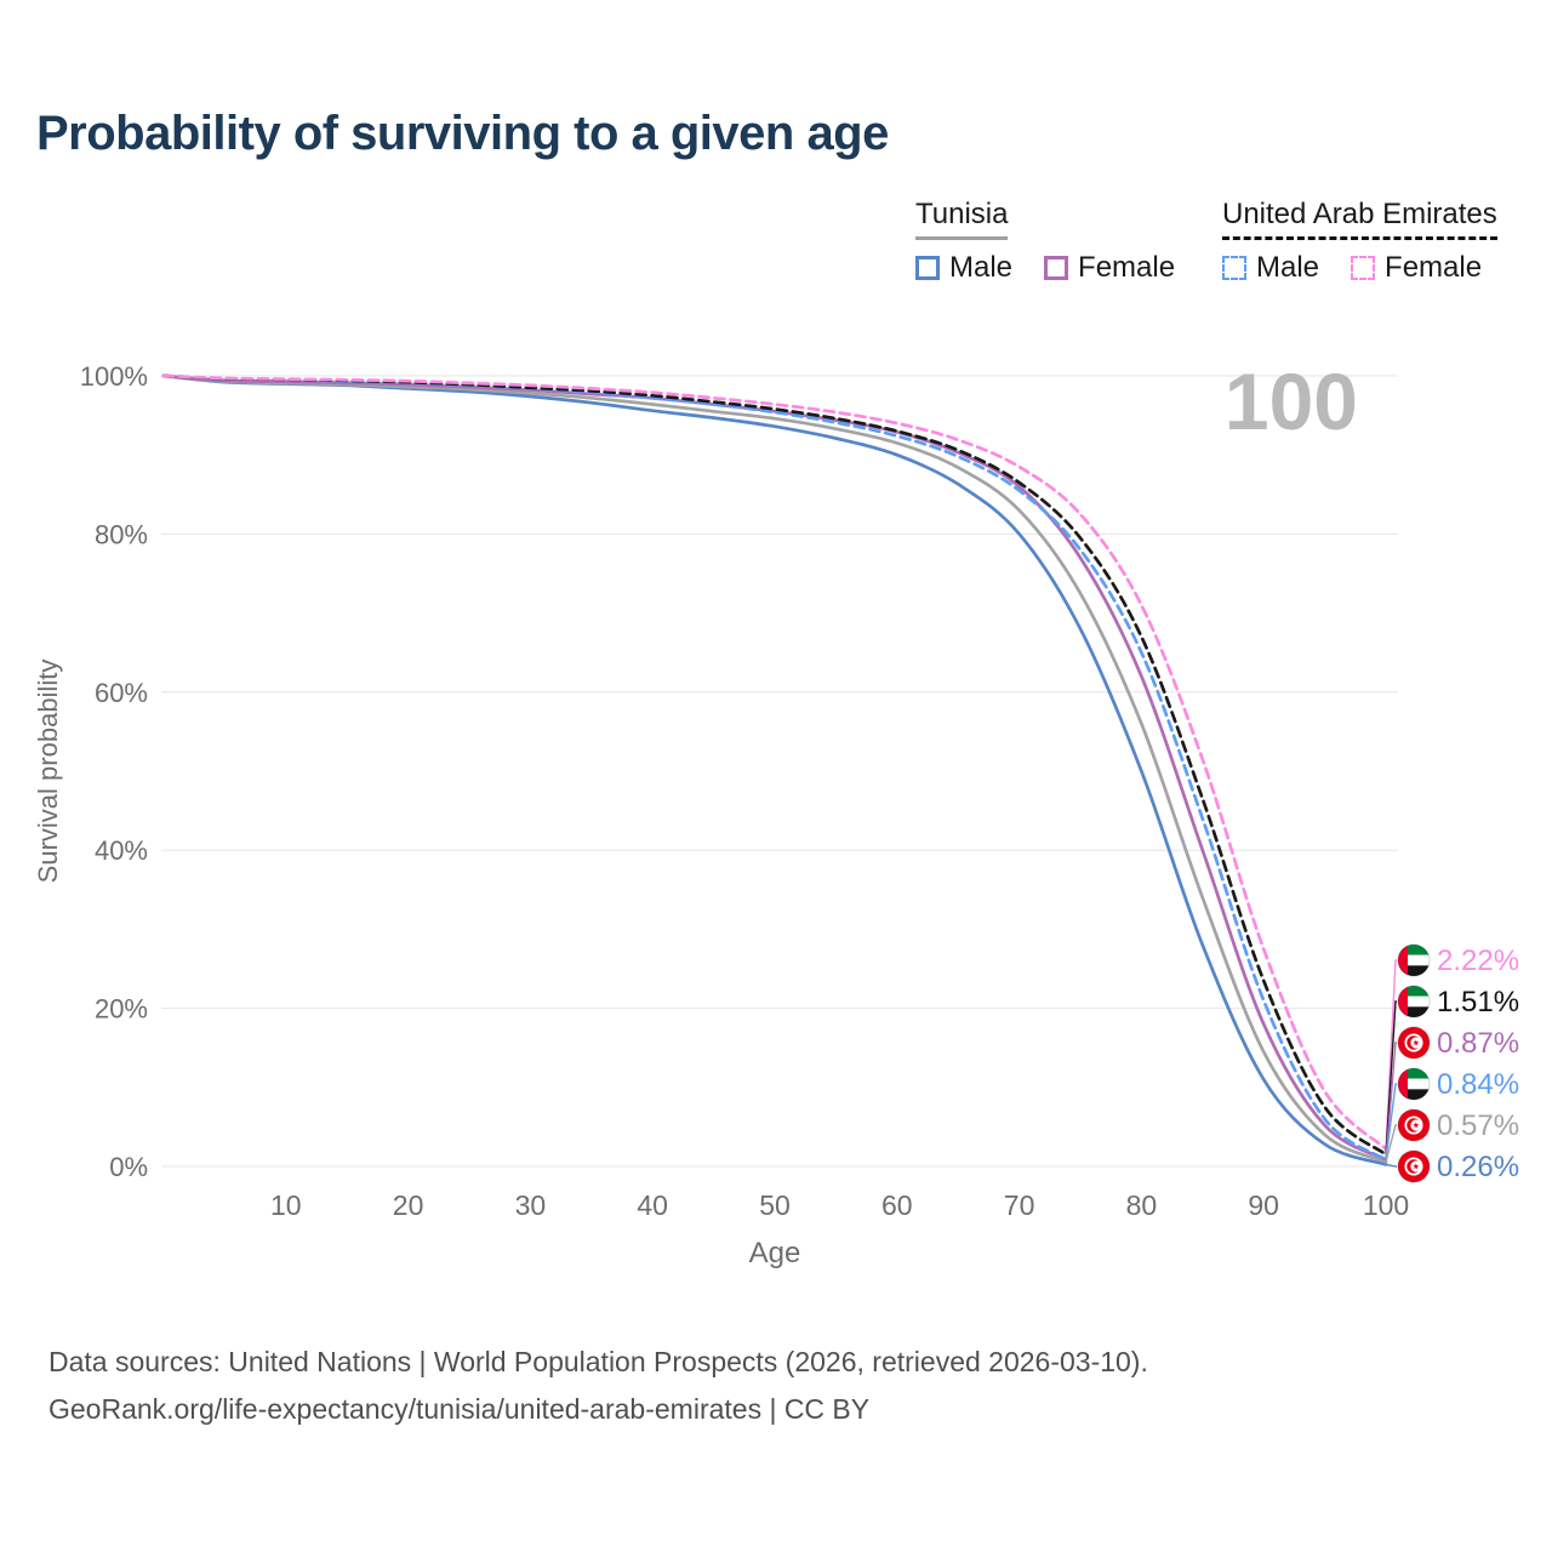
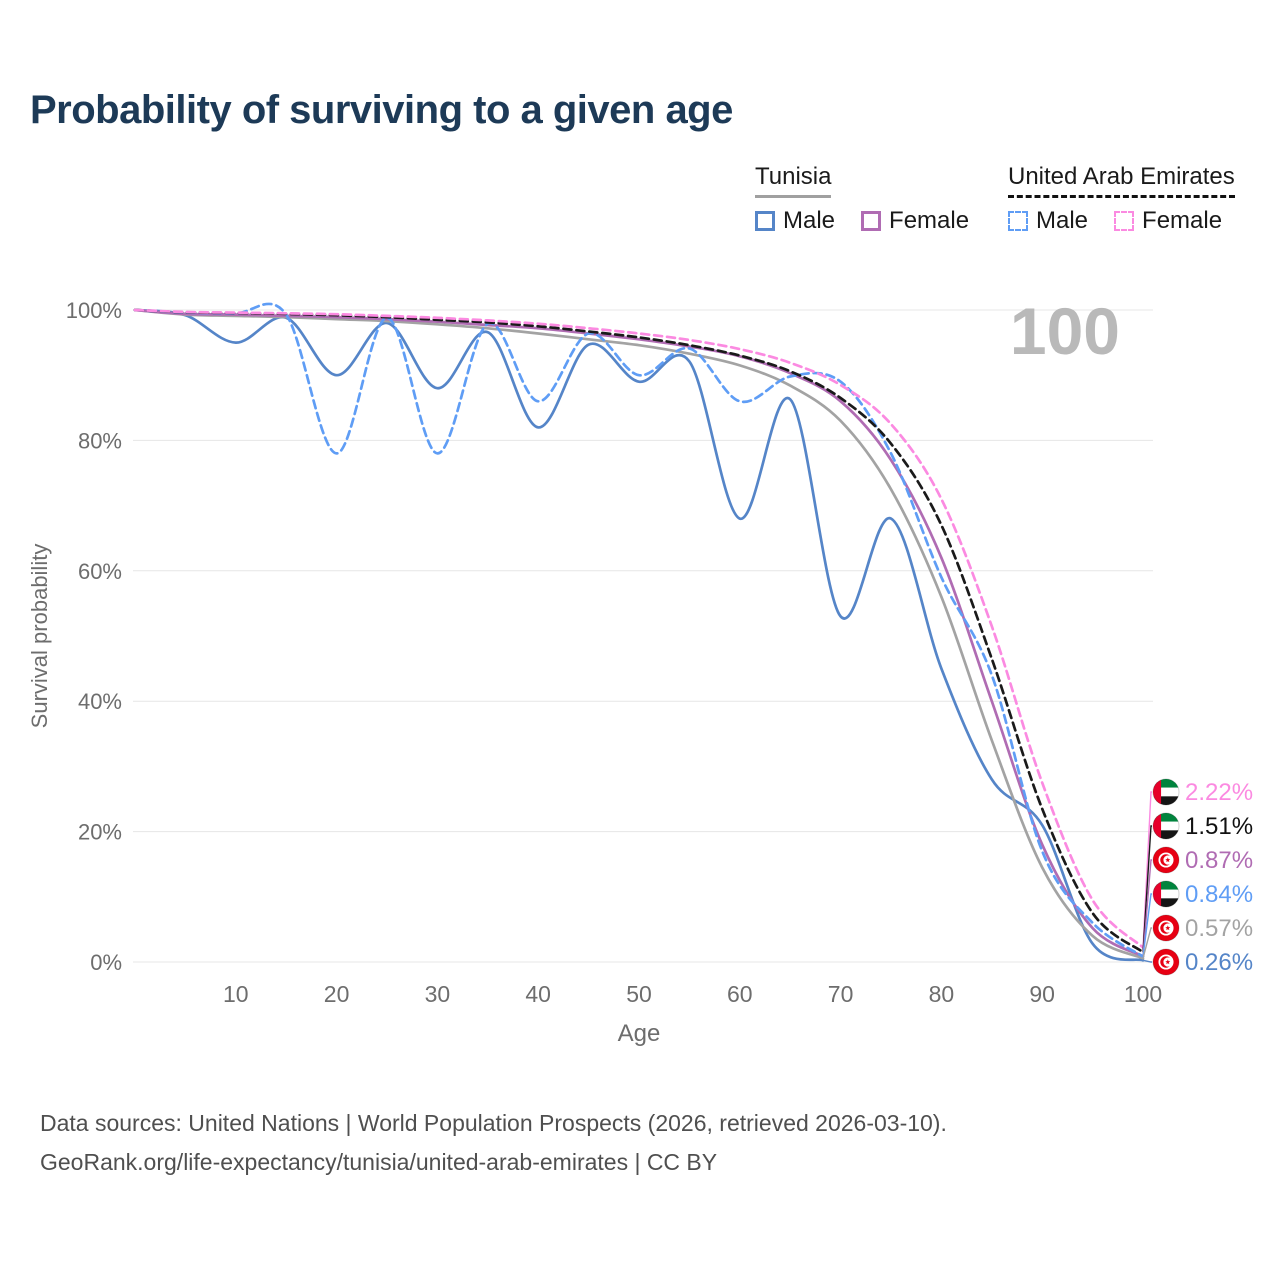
Tunisia Male/10: 99% -> 95%
Tunisia Male/20: 98% -> 90%
United Arab Emirates Male/20: 99% -> 78%
Tunisia Male/30: 97% -> 88%
United Arab Emirates Male/30: 98% -> 78%
Tunisia Male/40: 96% -> 82%
United Arab Emirates Male/40: 97% -> 86%
Tunisia Male/50: 94% -> 89%
United Arab Emirates Male/50: 95% -> 90%
Tunisia Male/60: 90% -> 68%
United Arab Emirates Male/60: 92% -> 86%
Tunisia Male/70: 80% -> 53%
United Arab Emirates Male/70: 86% -> 89%
Tunisia Male/80: 50% -> 45%
United Arab Emirates Male/80: 65% -> 59%
Tunisia Male/90: 11% -> 21%
United Arab Emirates Male/90: 21% -> 17%
